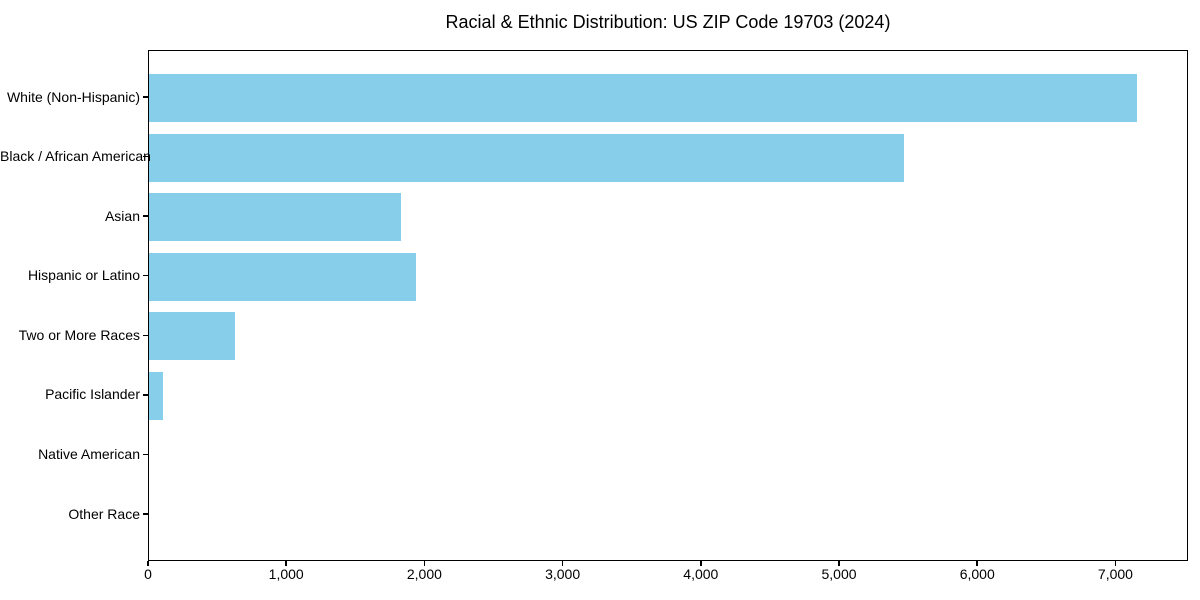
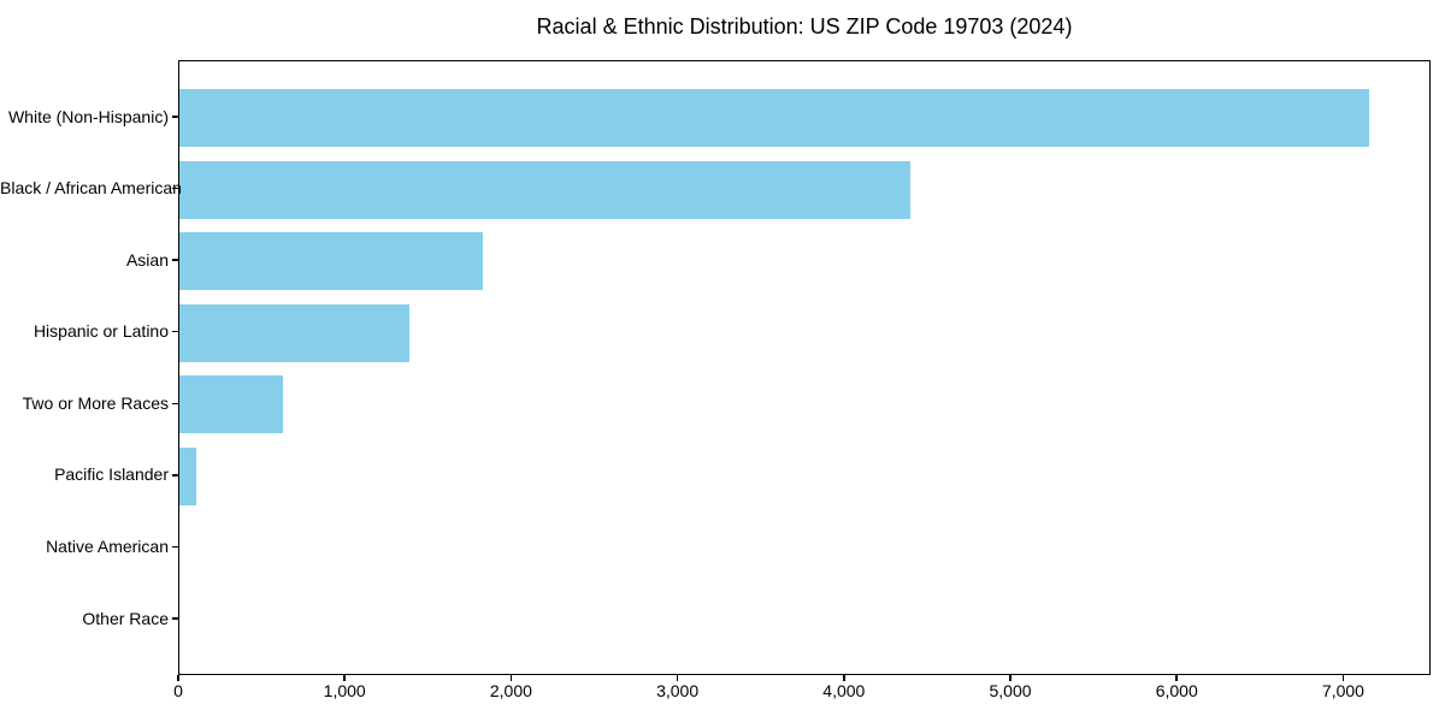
Black / African American: 5460 -> 4390
Hispanic or Latino: 1930 -> 1380
